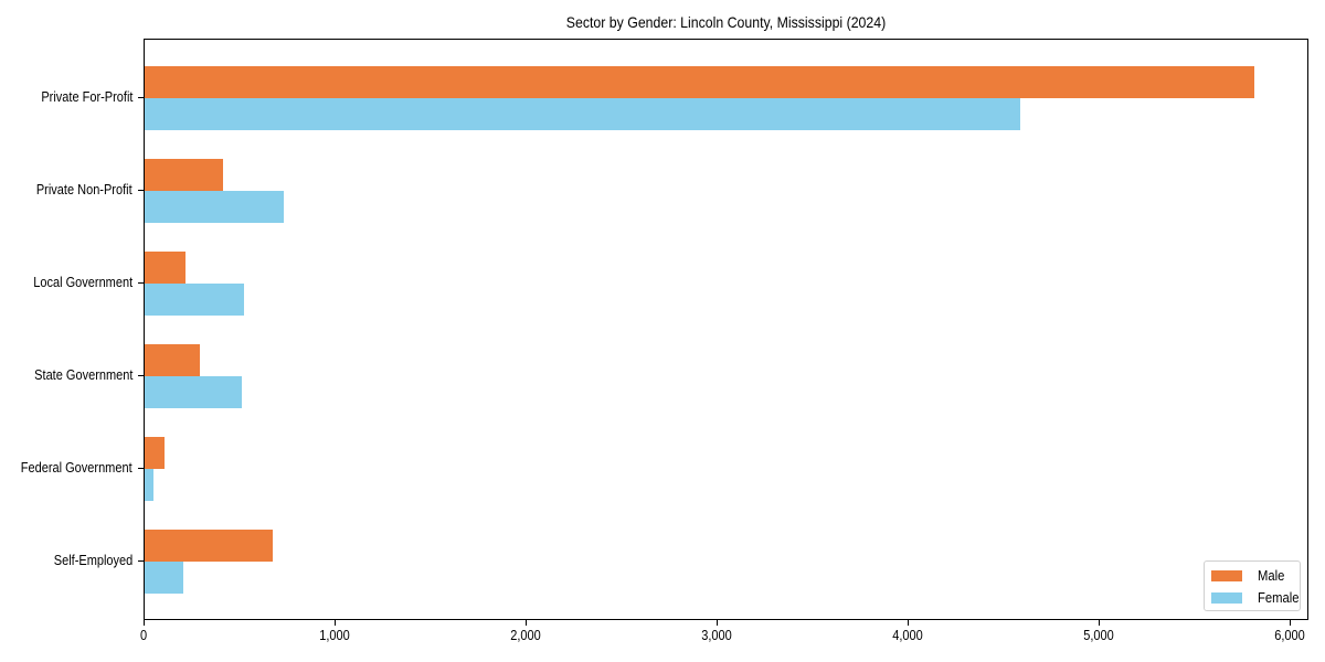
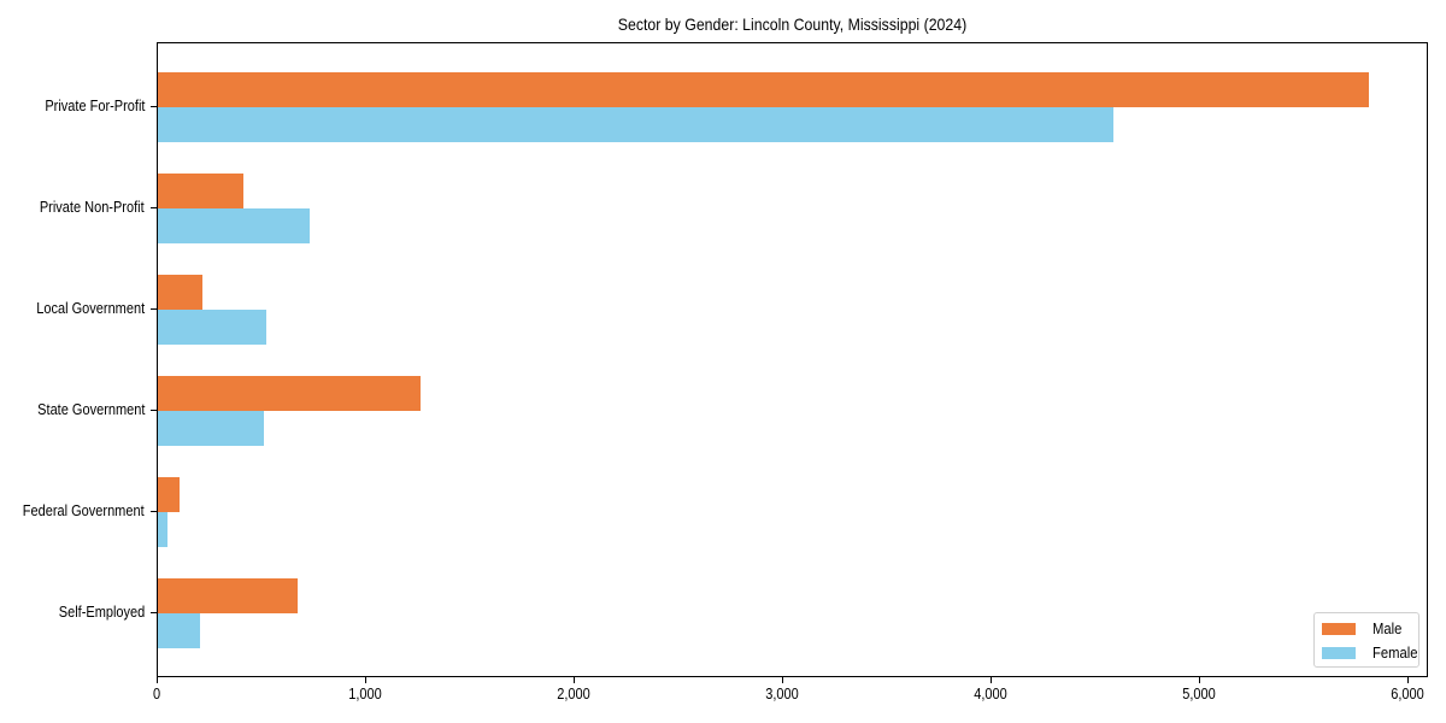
Male/State Government: 290 -> 1260
